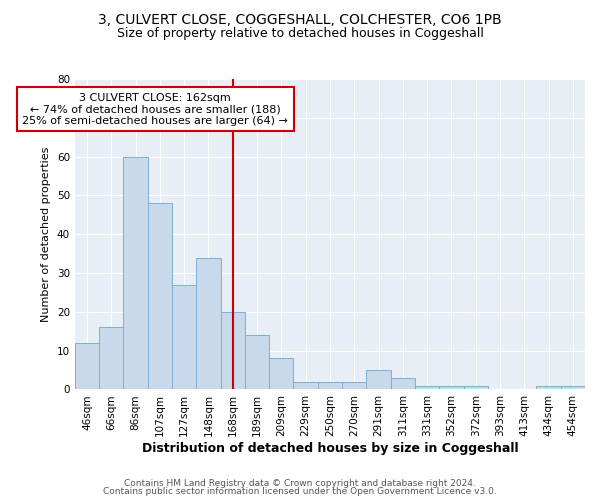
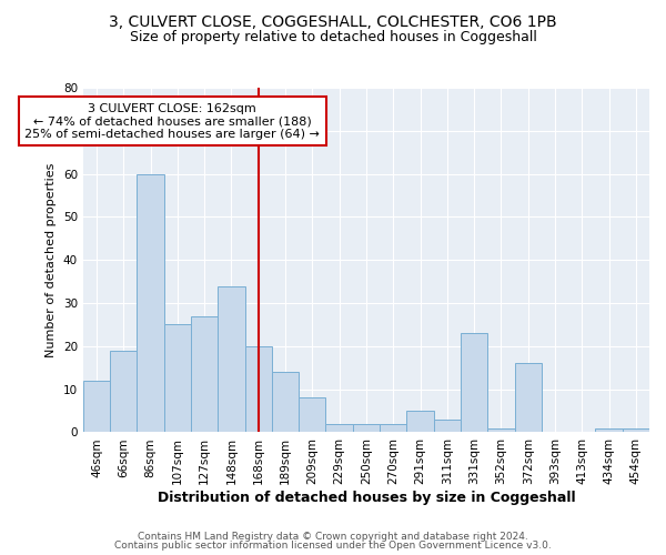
66sqm: 16 -> 19
107sqm: 48 -> 25
331sqm: 1 -> 23
372sqm: 1 -> 16
